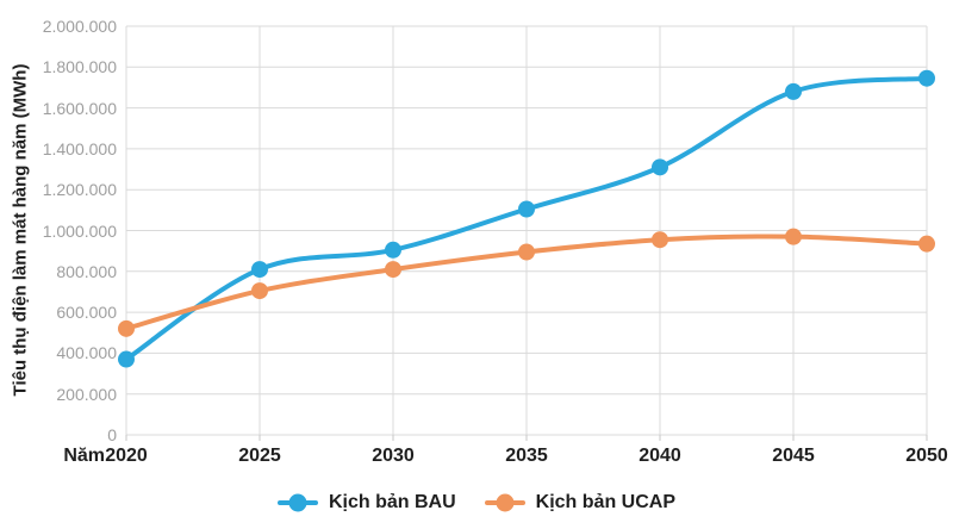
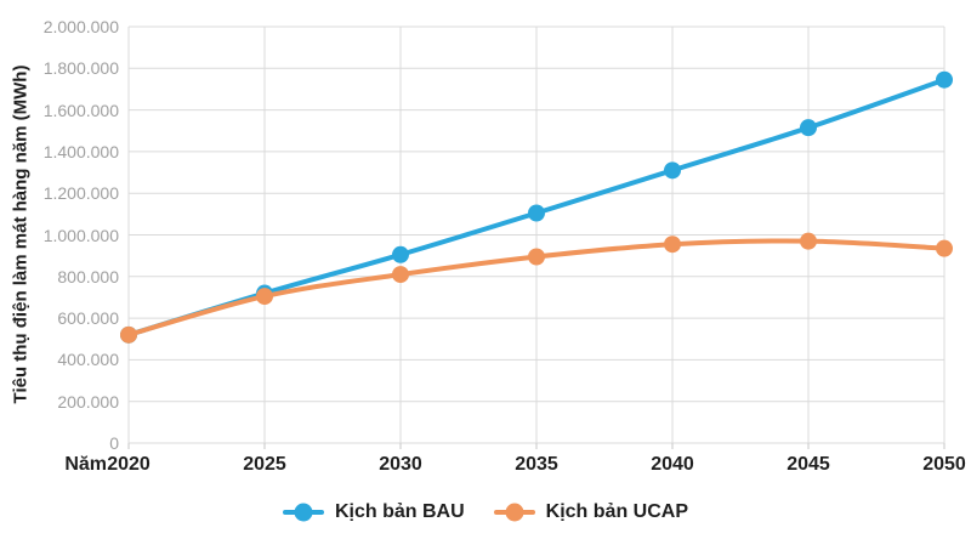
Kịch bản BAU/2020: 370000 -> 520000
Kịch bản BAU/2025: 810000 -> 720000
Kịch bản BAU/2045: 1680000 -> 1520000
